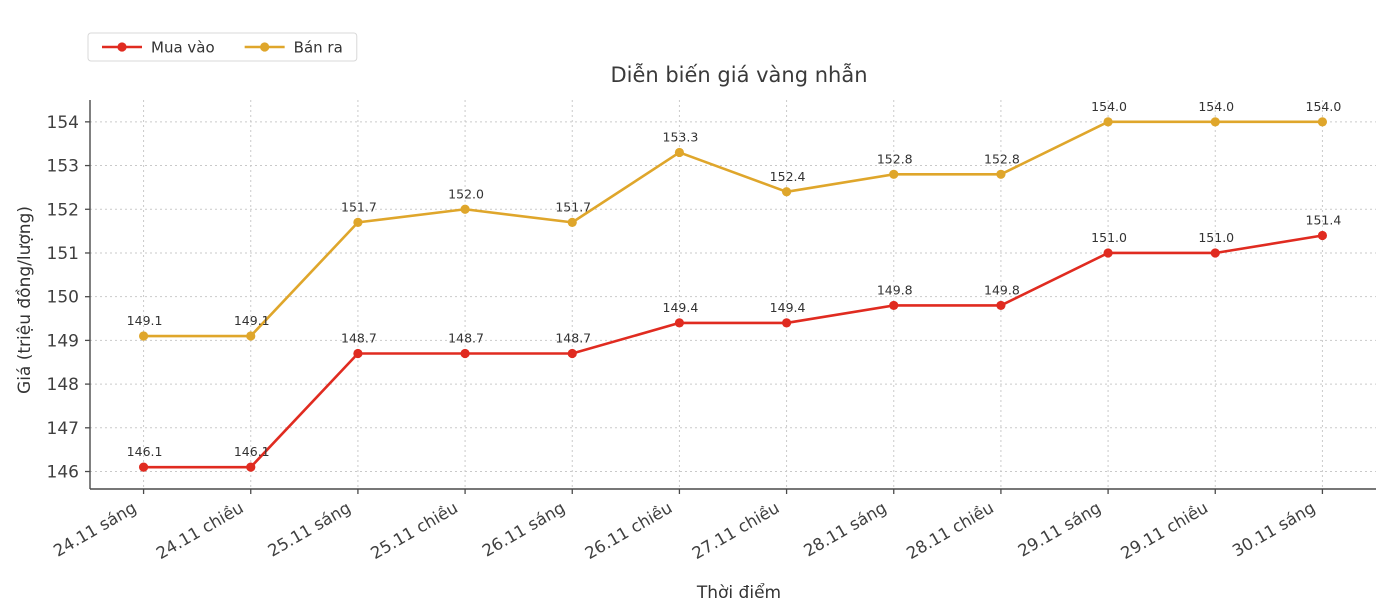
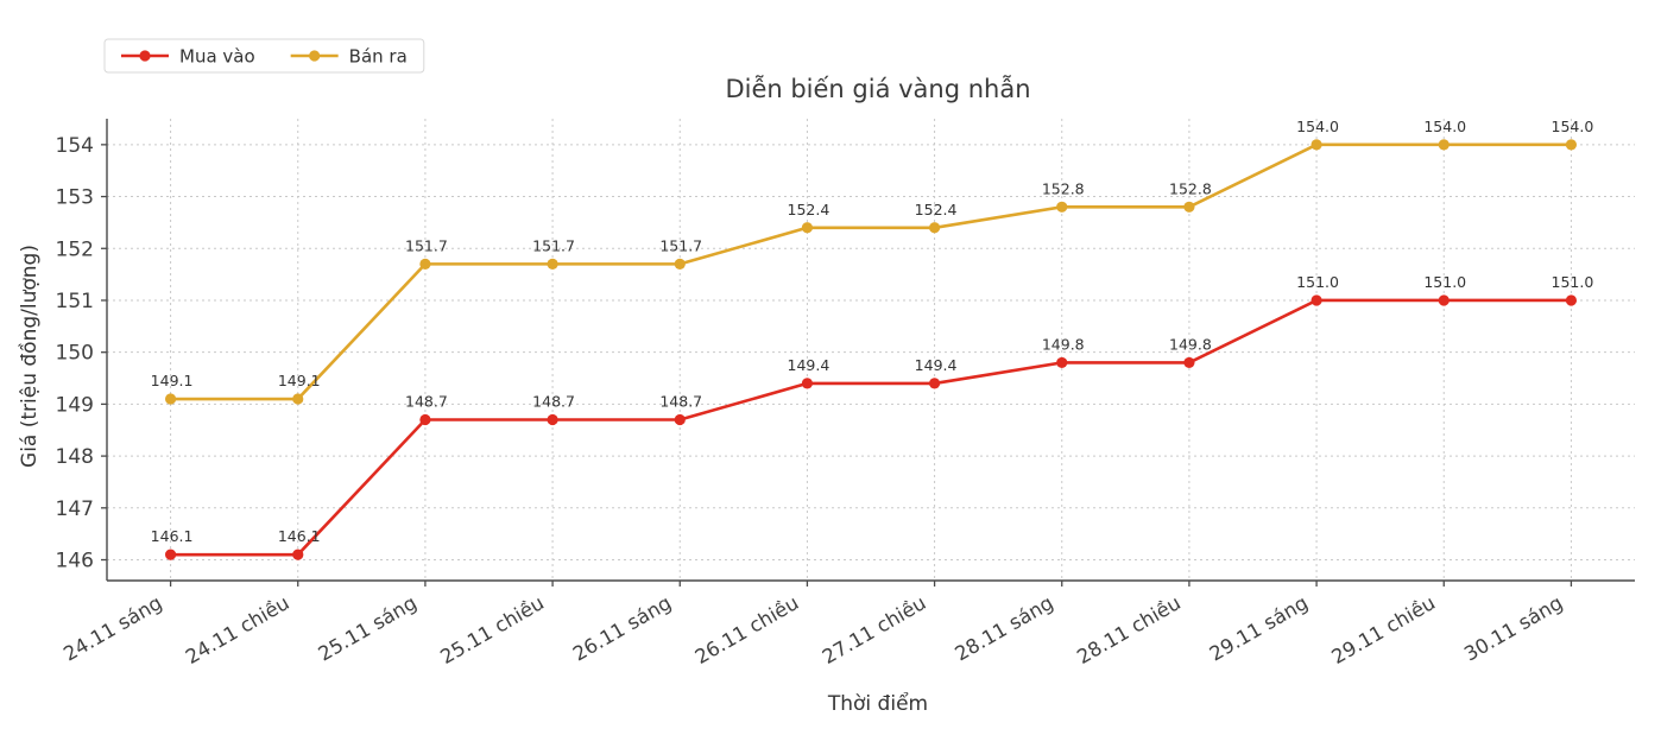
Bán ra/25.11 chiều: 152.0 -> 151.7
Bán ra/26.11 chiều: 153.3 -> 152.4
Mua vào/30.11 sáng: 151.4 -> 151.0
